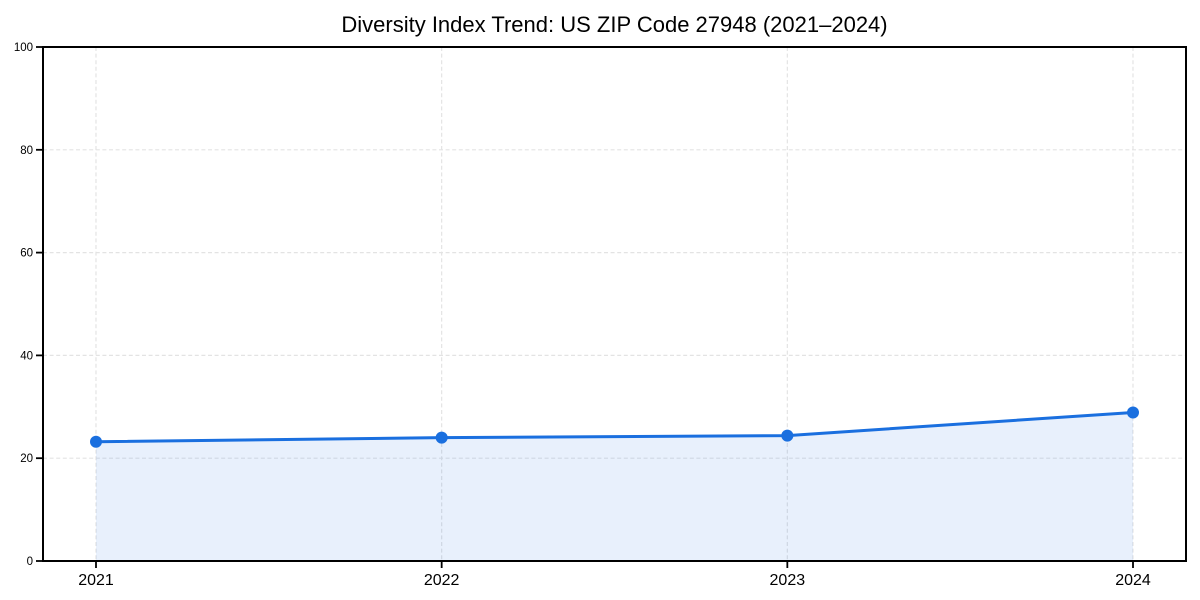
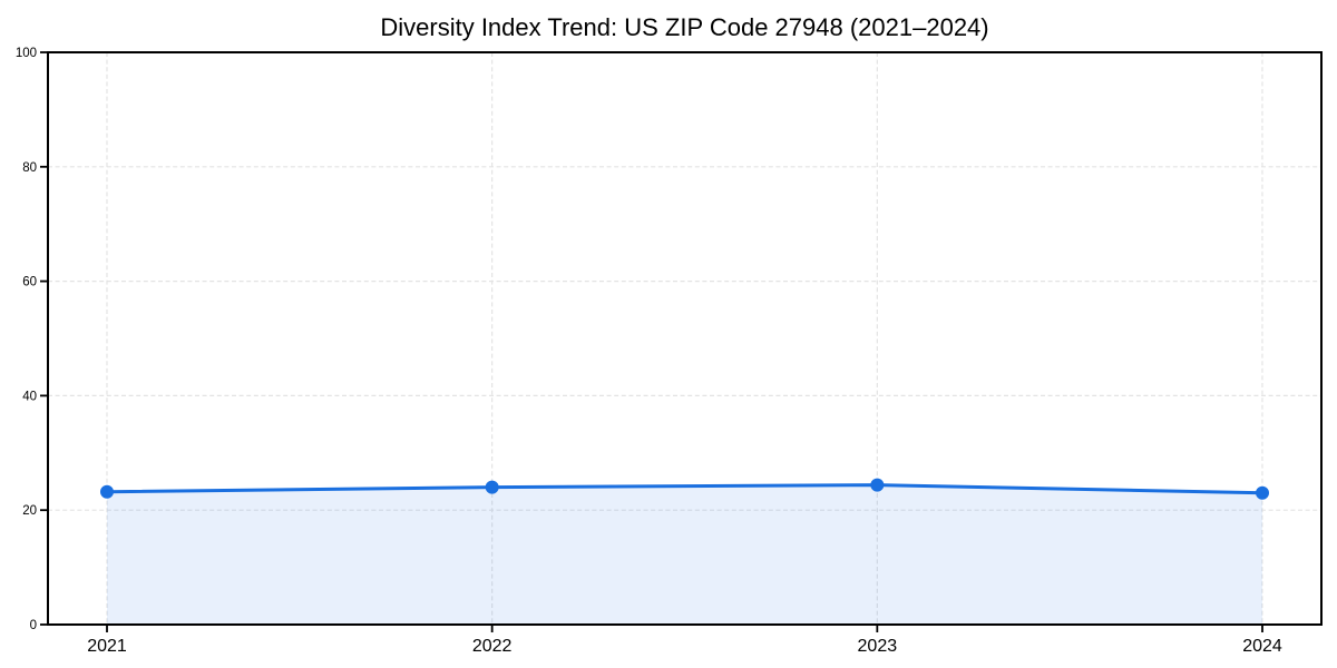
2024: 29 -> 23
